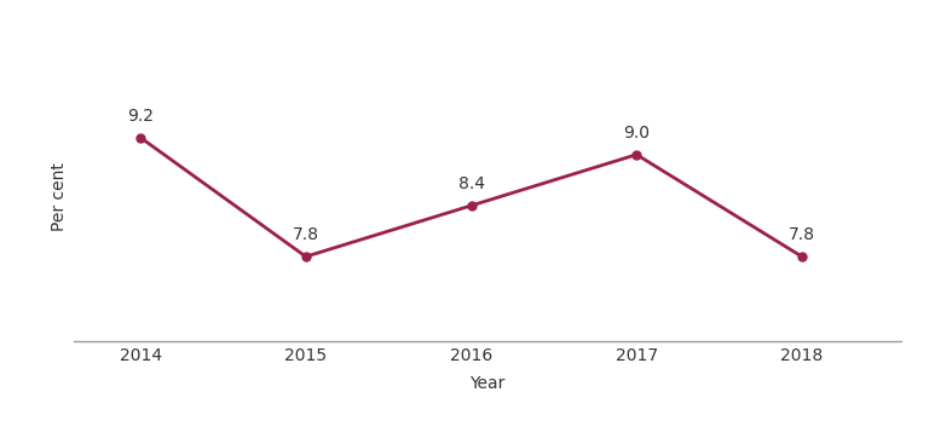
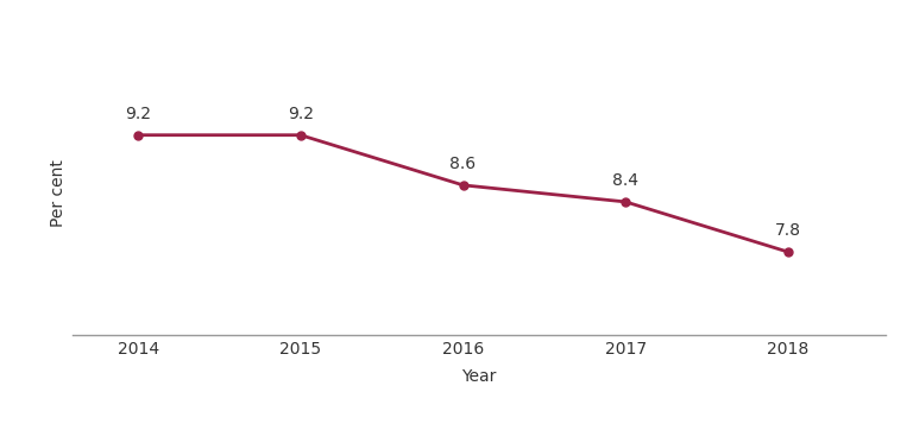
2015: 7.8 -> 9.2
2016: 8.4 -> 8.6
2017: 9.0 -> 8.4
